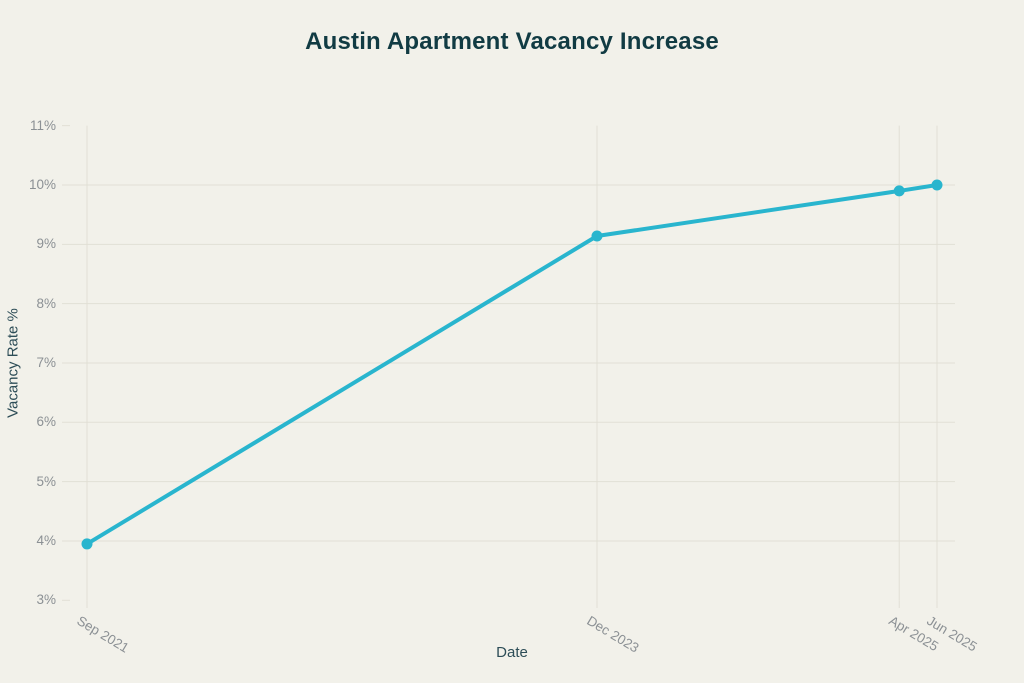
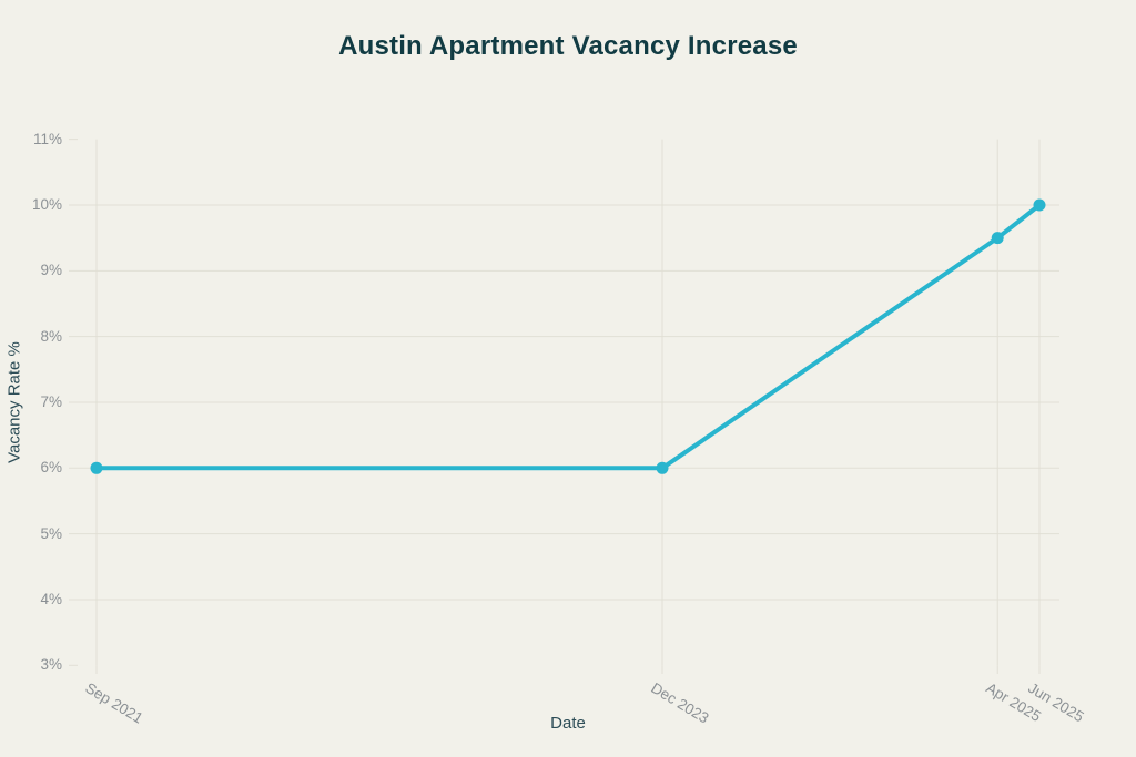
Sep 2021: 4.0% -> 6.0%
Dec 2023: 9.1% -> 6.0%
Apr 2025: 9.9% -> 9.5%
